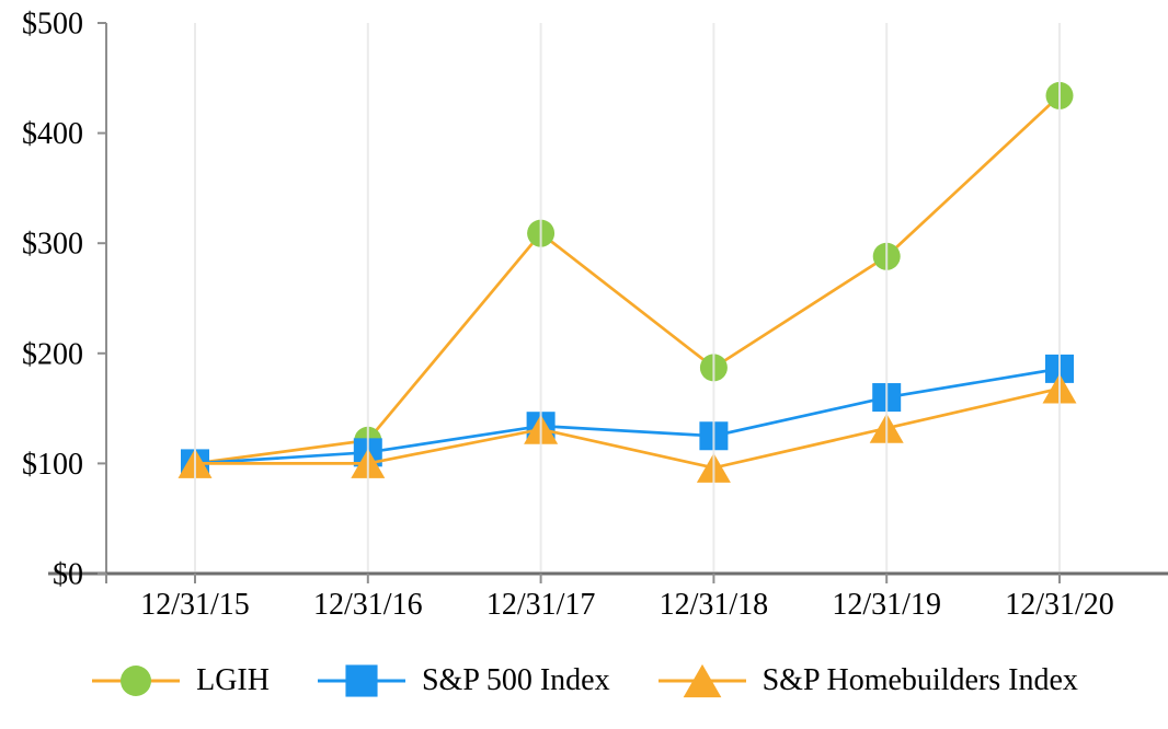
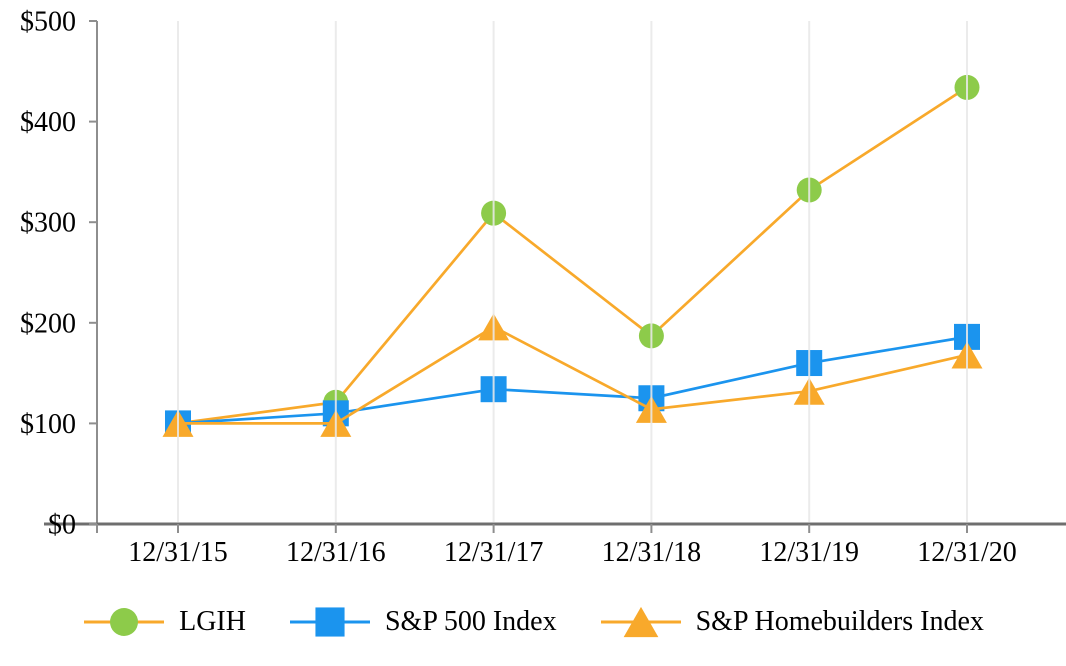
S&P Homebuilders Index/12/31/17: $131 -> $196
S&P Homebuilders Index/12/31/18: $96 -> $114
LGIH/12/31/19: $288 -> $332
